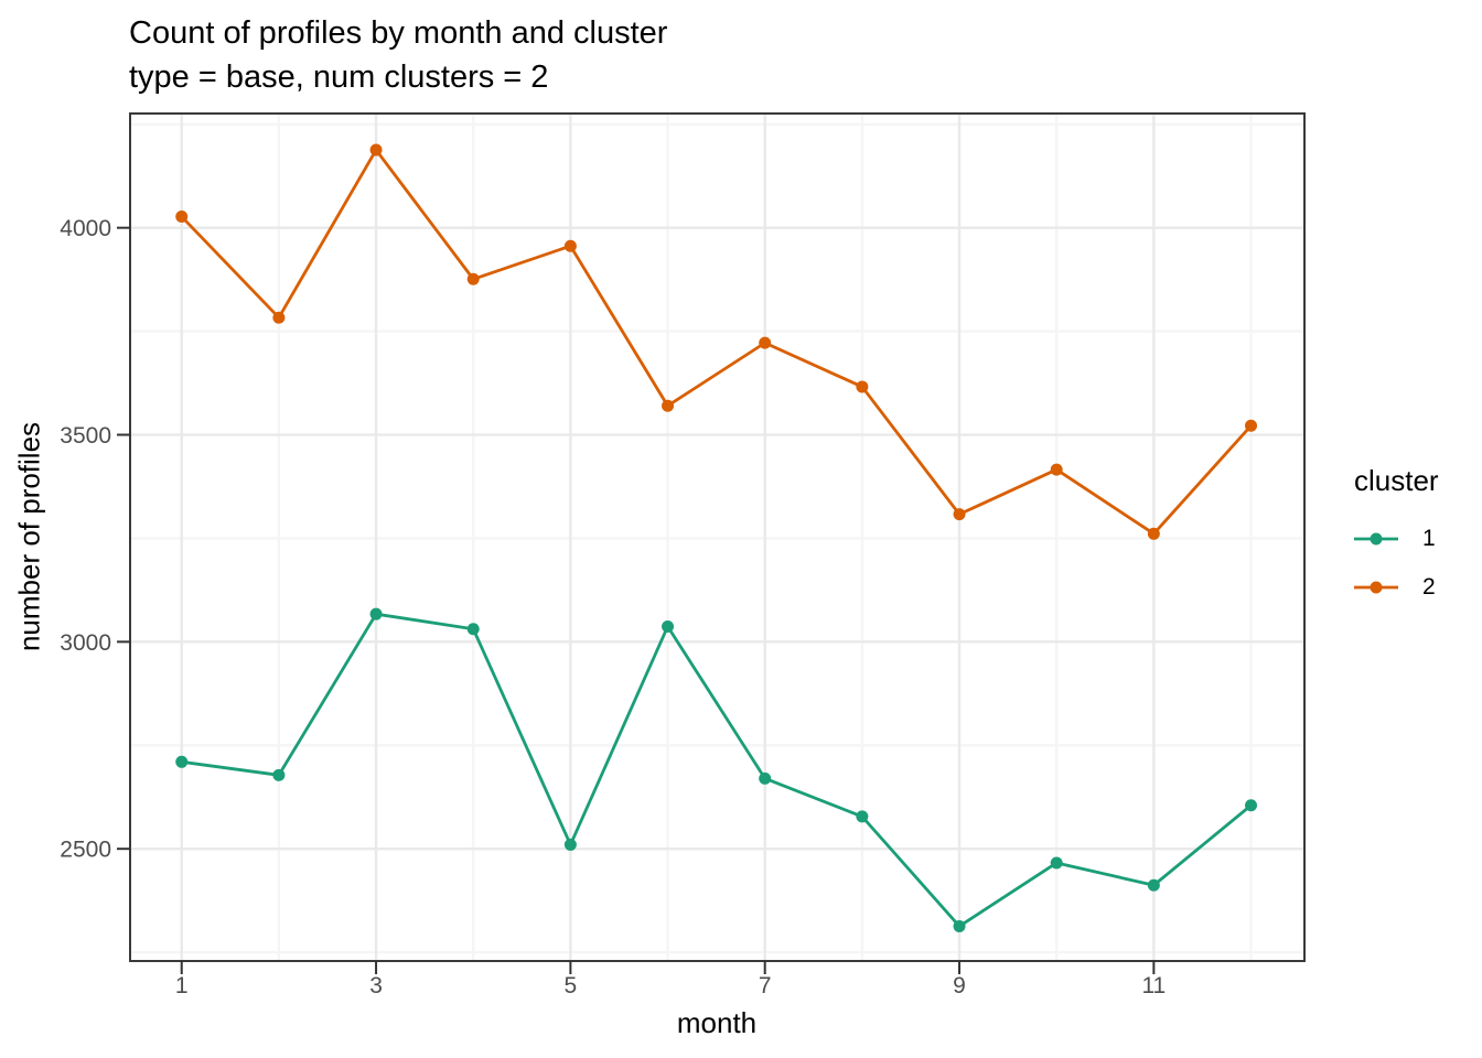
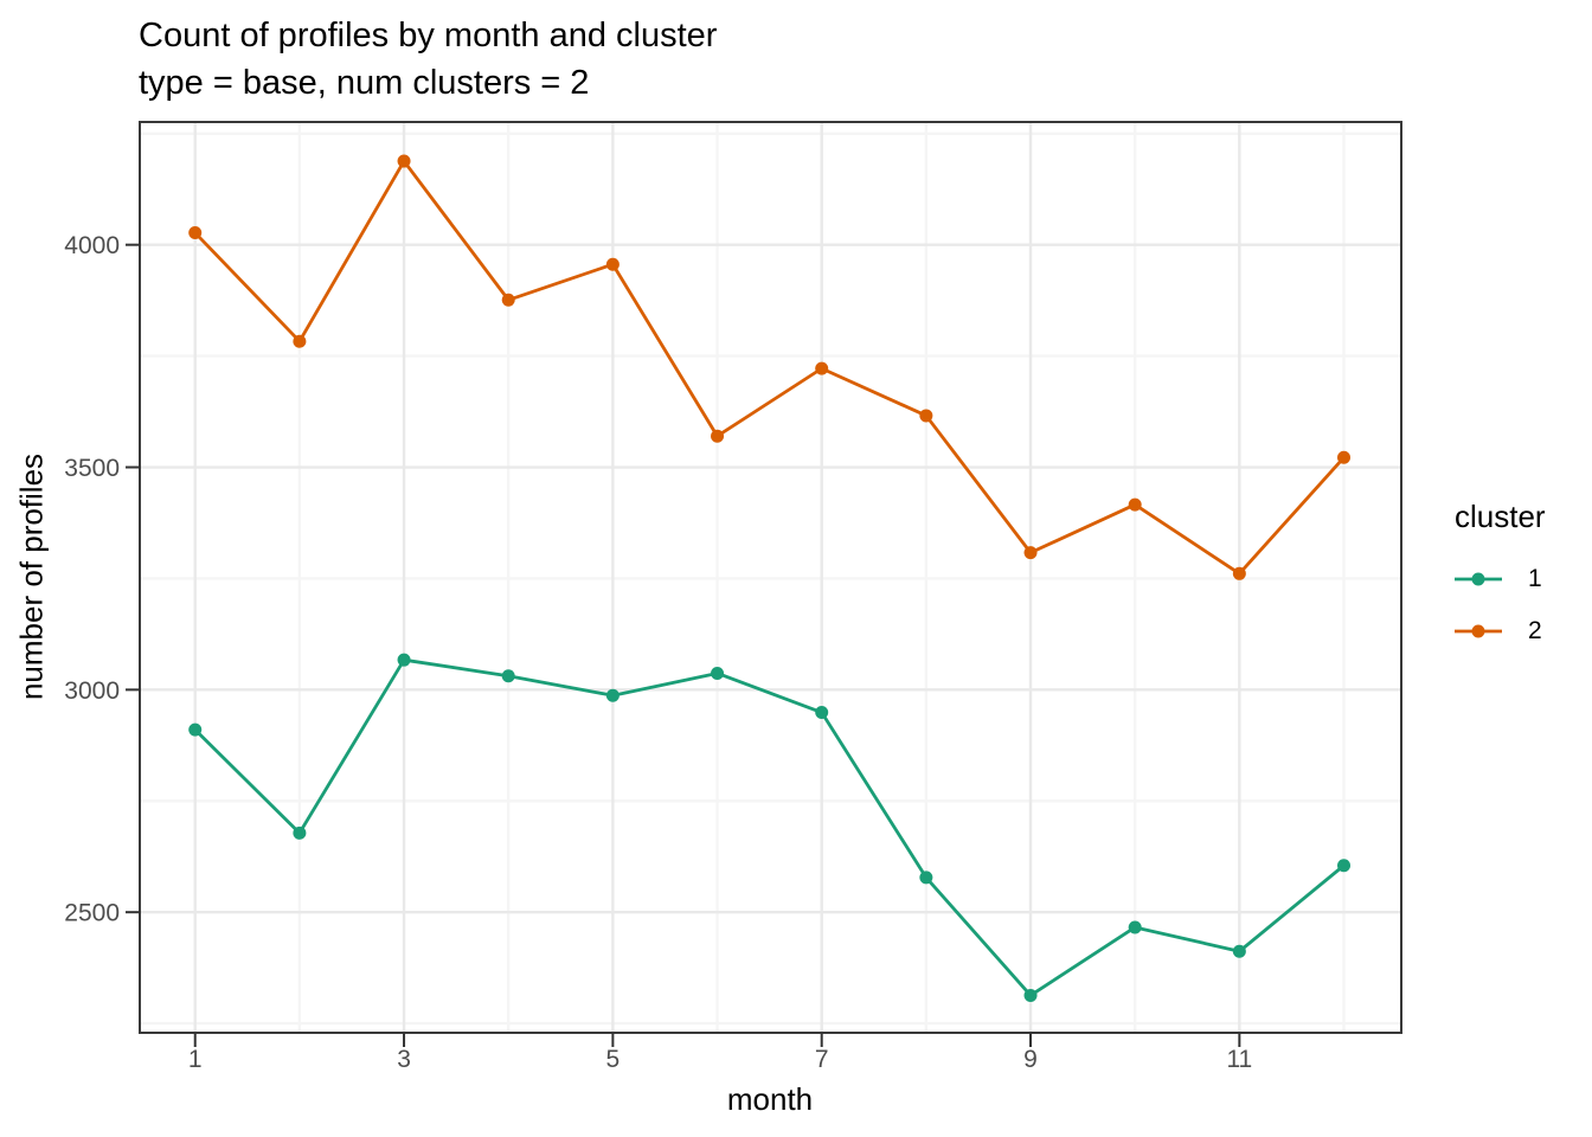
1/1: 2710 -> 2910
1/5: 2510 -> 2990
1/7: 2670 -> 2950
